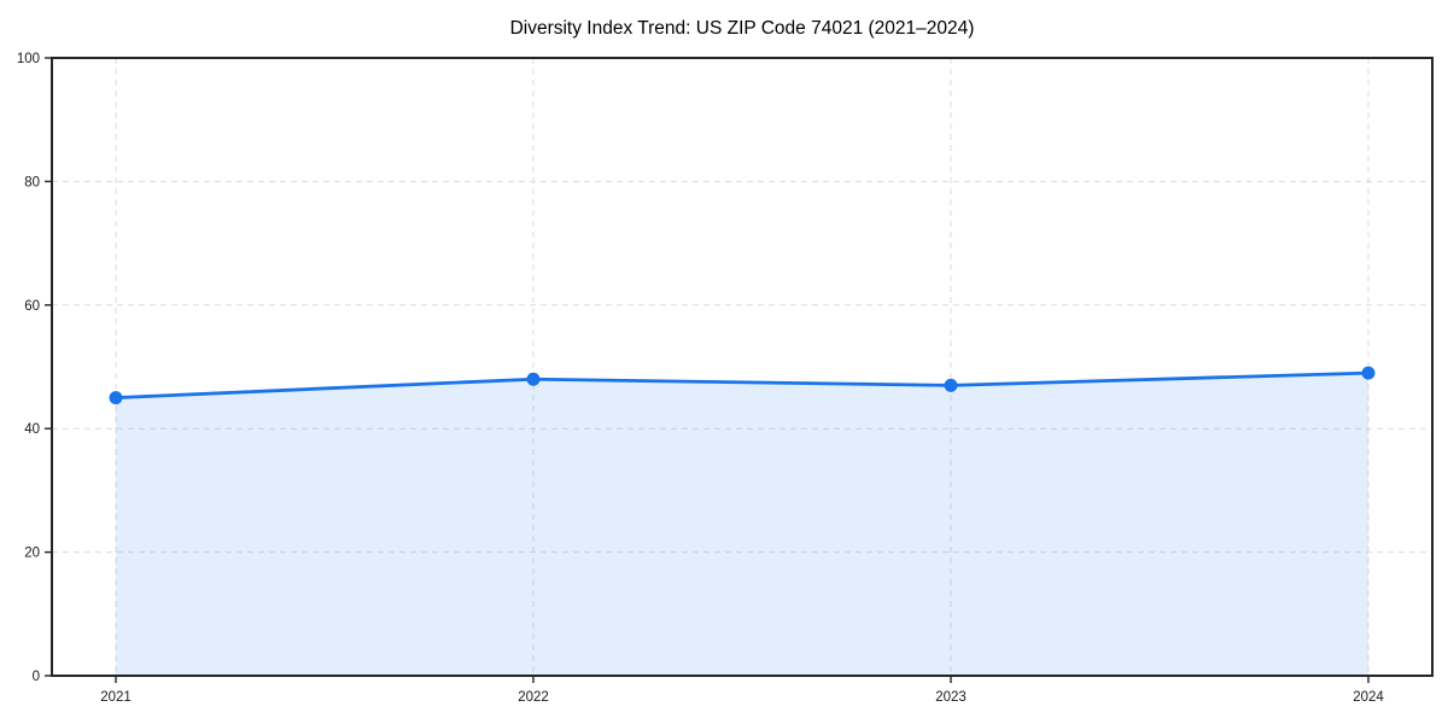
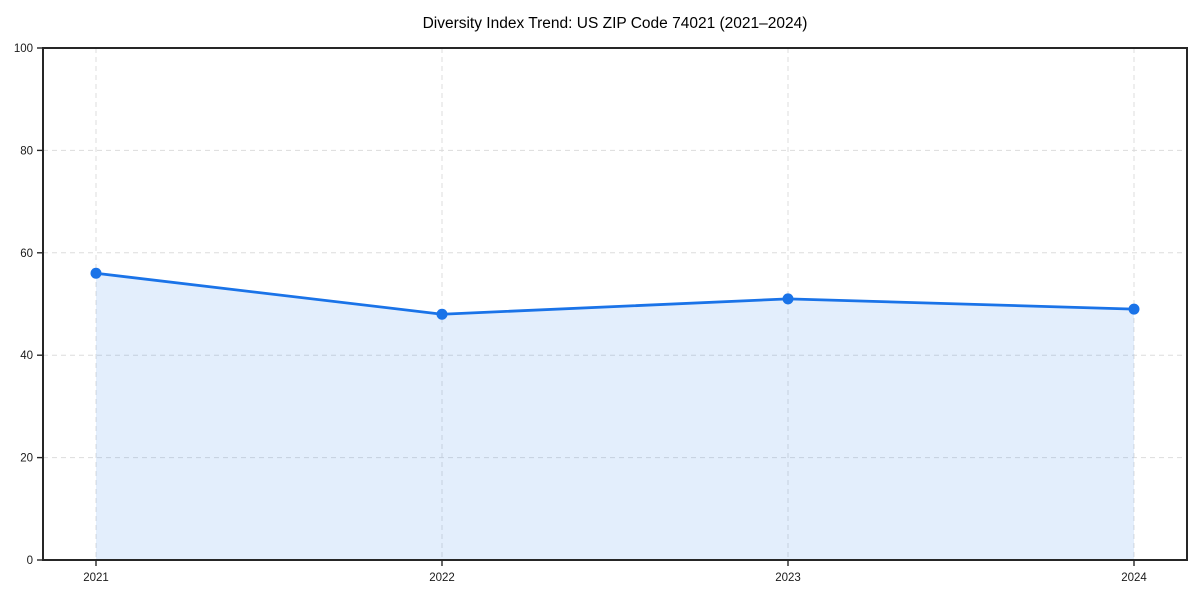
2021: 45 -> 56
2023: 47 -> 51
